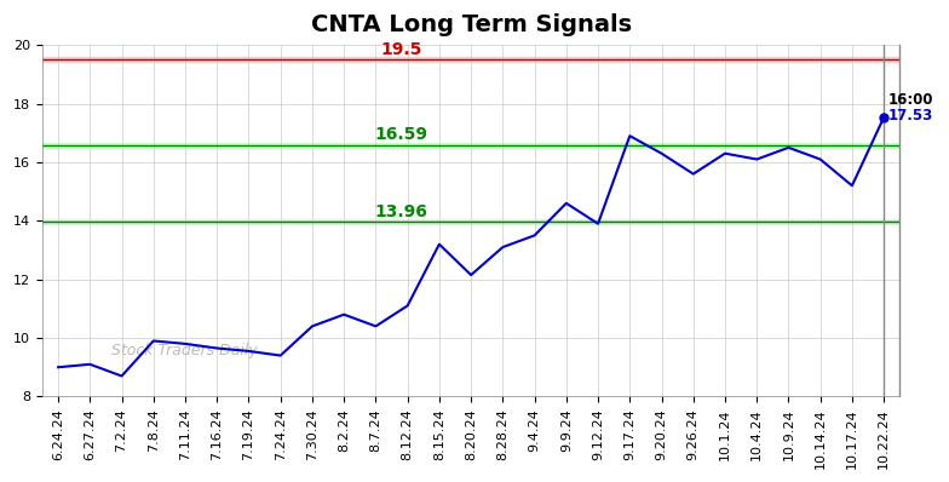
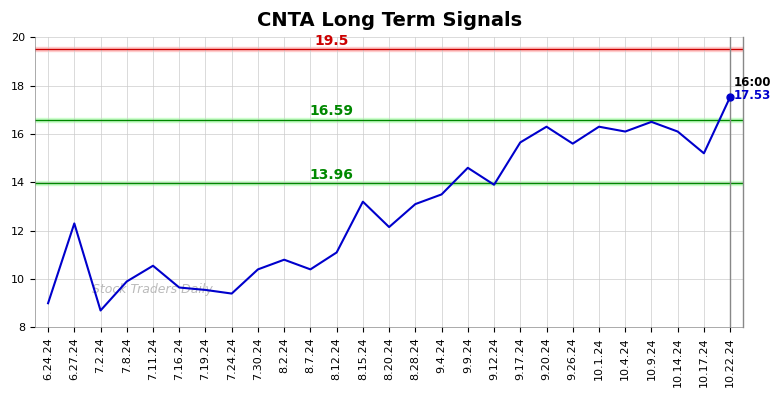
6.27.24: 9.10 -> 12.30
7.11.24: 9.80 -> 10.55
9.17.24: 16.90 -> 15.65
